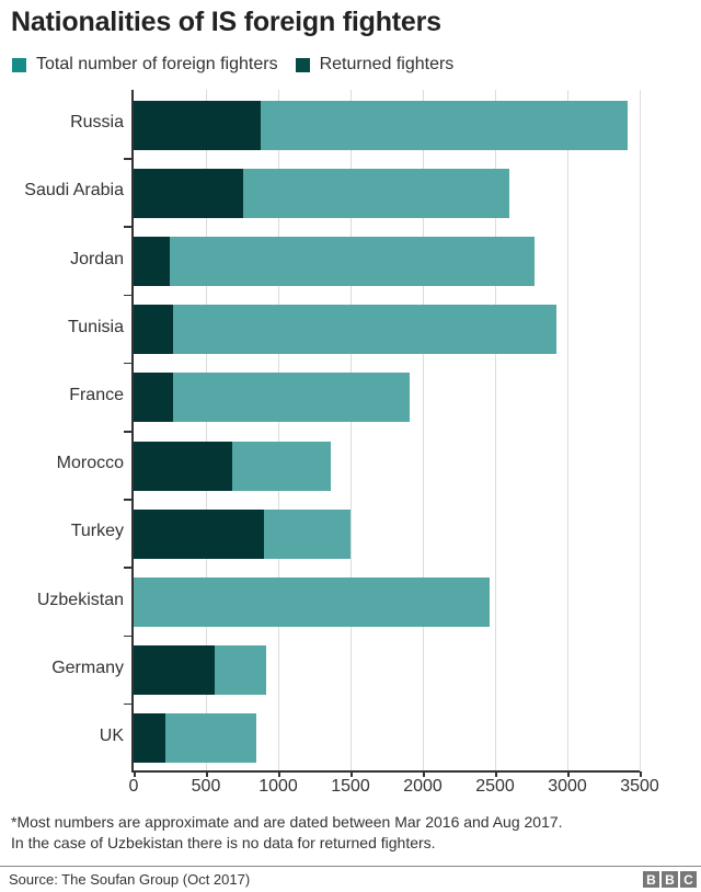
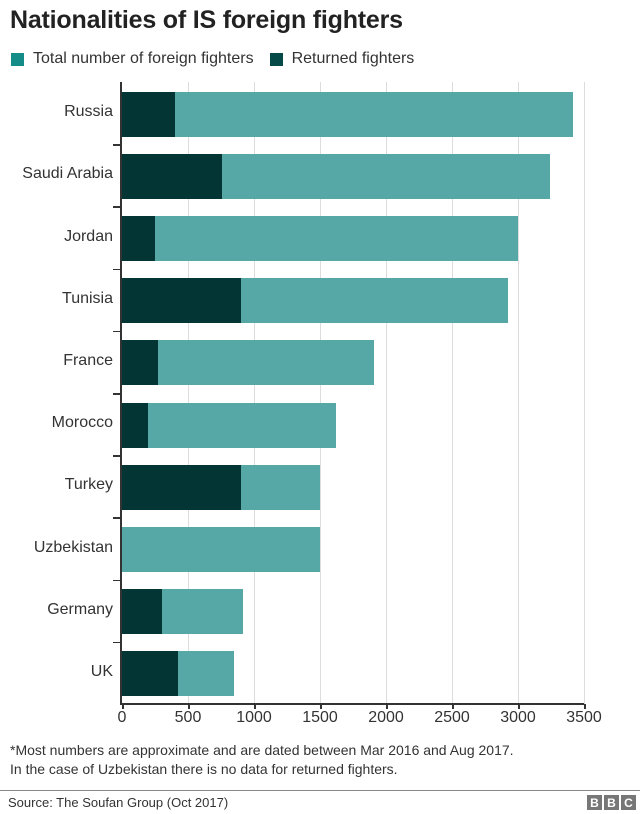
Returned fighters/Russia: 880 -> 400
Total number of foreign fighters/Saudi Arabia: 2600 -> 3240
Total number of foreign fighters/Jordan: 2770 -> 3000
Returned fighters/Tunisia: 270 -> 900
Total number of foreign fighters/Morocco: 1360 -> 1620
Returned fighters/Morocco: 680 -> 200
Total number of foreign fighters/Uzbekistan: 2460 -> 1500
Returned fighters/Germany: 560 -> 300
Returned fighters/UK: 220 -> 420
